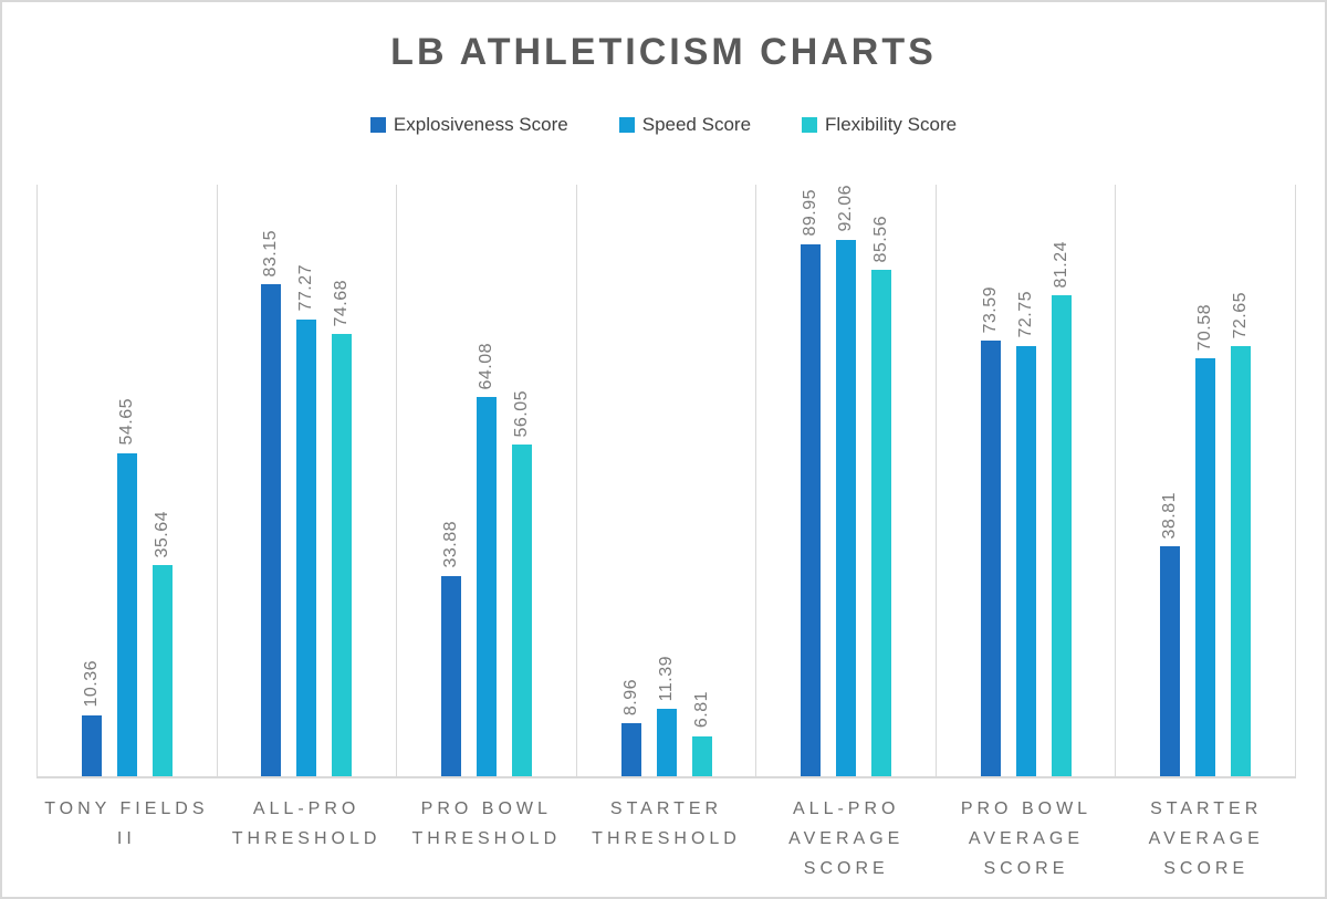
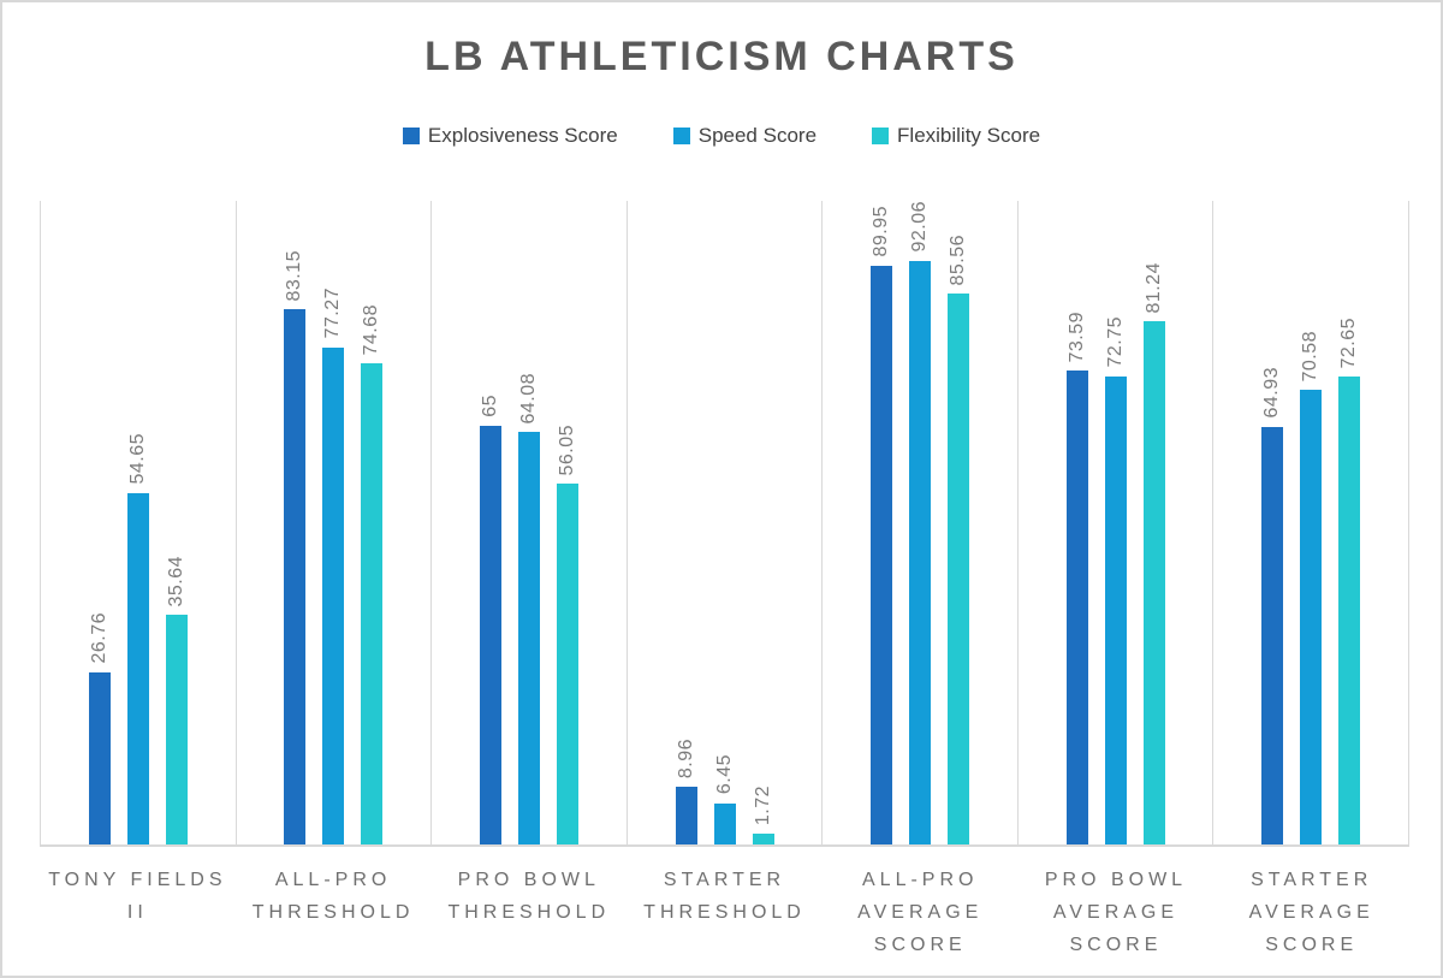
Explosiveness Score/TONY FIELDS II: 10.36 -> 26.76
Explosiveness Score/PRO BOWL THRESHOLD: 33.88 -> 65
Speed Score/STARTER THRESHOLD: 11.39 -> 6.45
Flexibility Score/STARTER THRESHOLD: 6.81 -> 1.72
Explosiveness Score/STARTER AVERAGE SCORE: 38.81 -> 64.93
